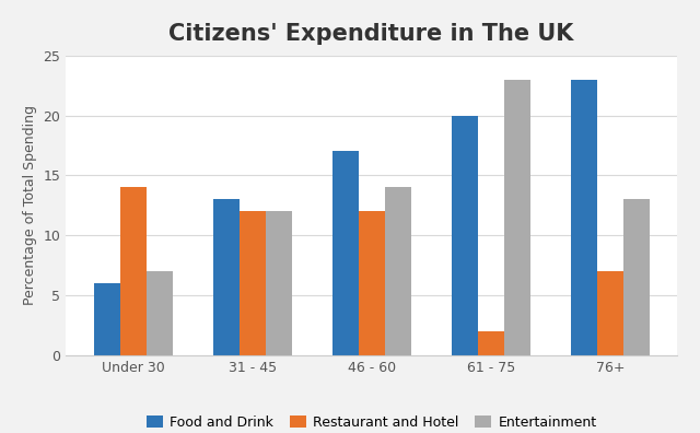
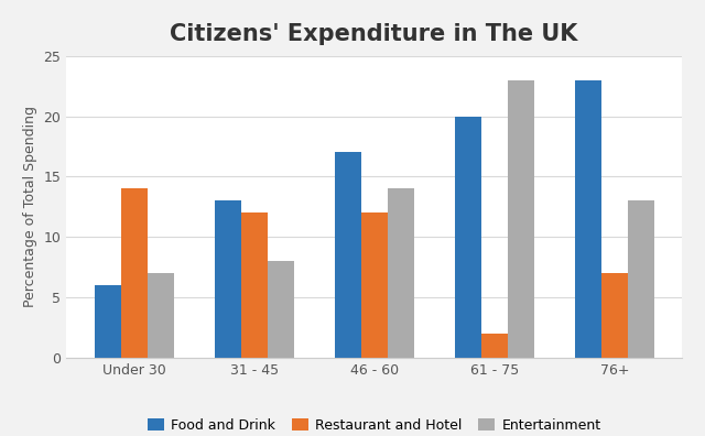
Entertainment/31 - 45: 12 -> 8
